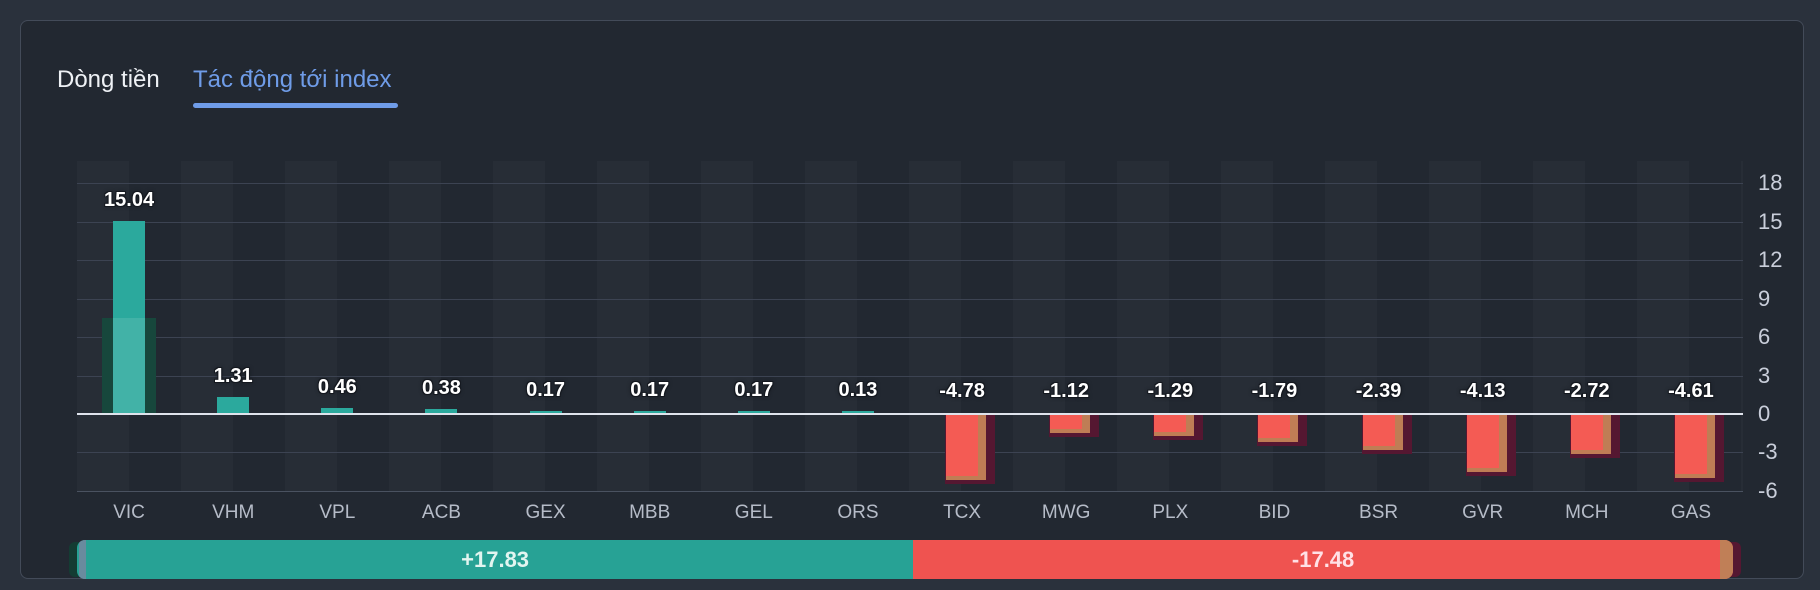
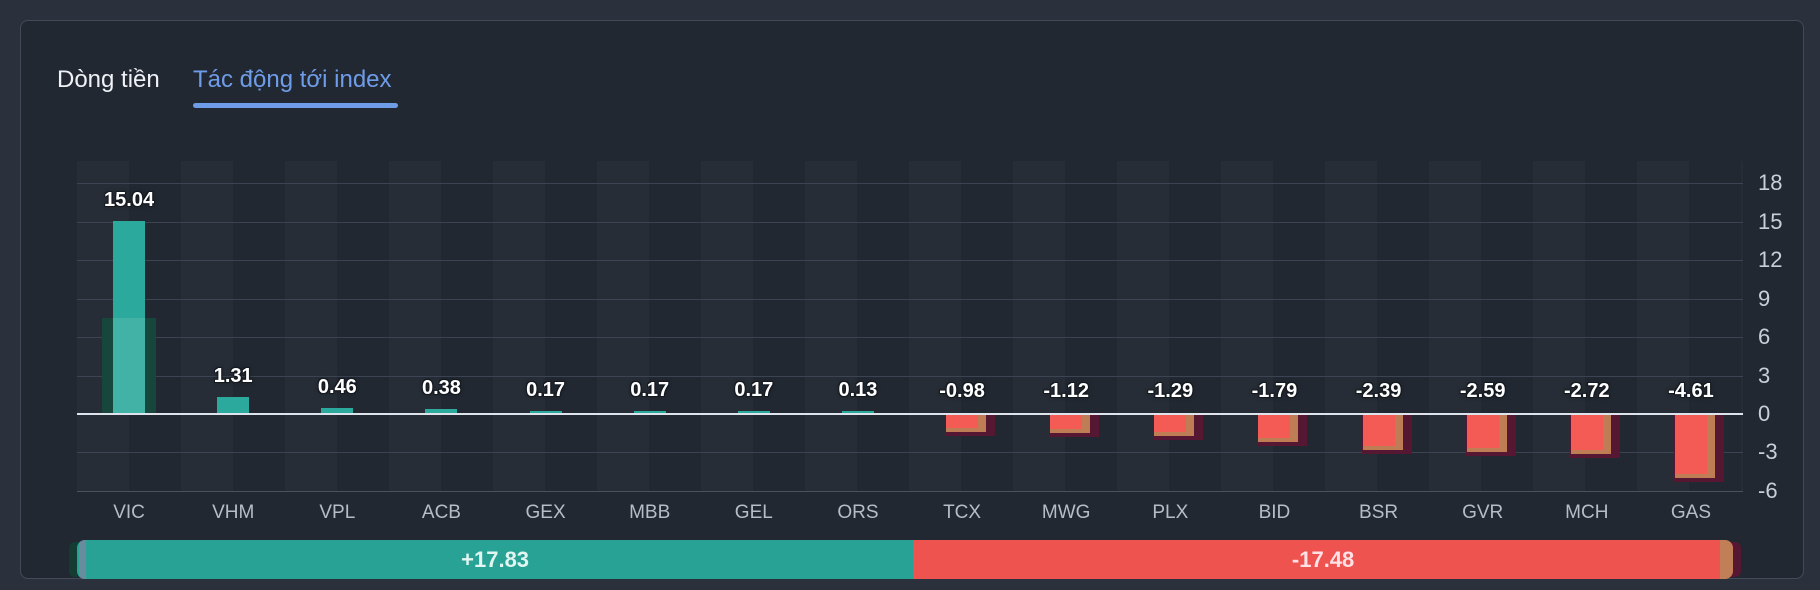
TCX: -4.78 -> -0.98
GVR: -4.13 -> -2.59
